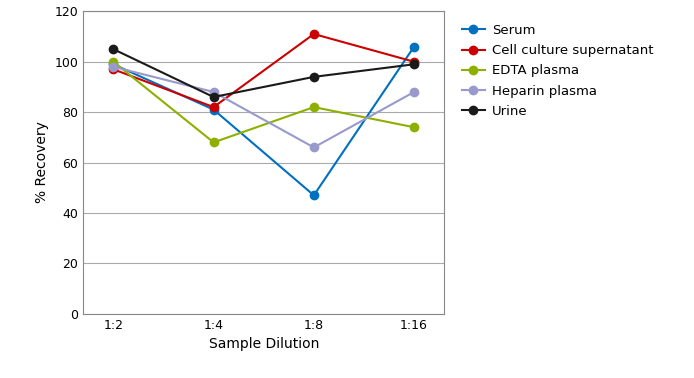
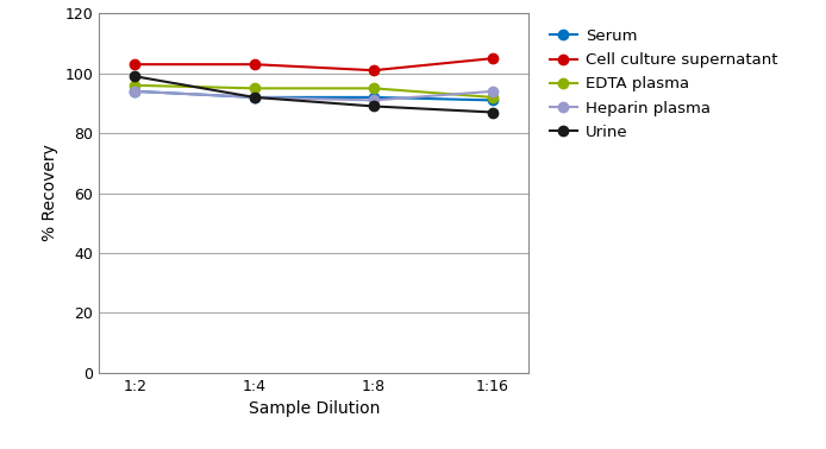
Serum/1:2: 99 -> 94
Cell culture supernatant/1:2: 97 -> 103
EDTA plasma/1:2: 100 -> 96
Heparin plasma/1:2: 98 -> 94
Urine/1:2: 105 -> 99
Serum/1:4: 81 -> 92
Cell culture supernatant/1:4: 82 -> 103
EDTA plasma/1:4: 68 -> 95
Heparin plasma/1:4: 88 -> 92
Urine/1:4: 86 -> 92
Serum/1:8: 47 -> 92
Cell culture supernatant/1:8: 111 -> 101
EDTA plasma/1:8: 82 -> 95
Heparin plasma/1:8: 66 -> 91
Urine/1:8: 94 -> 89
Serum/1:16: 106 -> 91
Cell culture supernatant/1:16: 100 -> 105
EDTA plasma/1:16: 74 -> 92
Heparin plasma/1:16: 88 -> 94
Urine/1:16: 99 -> 87
